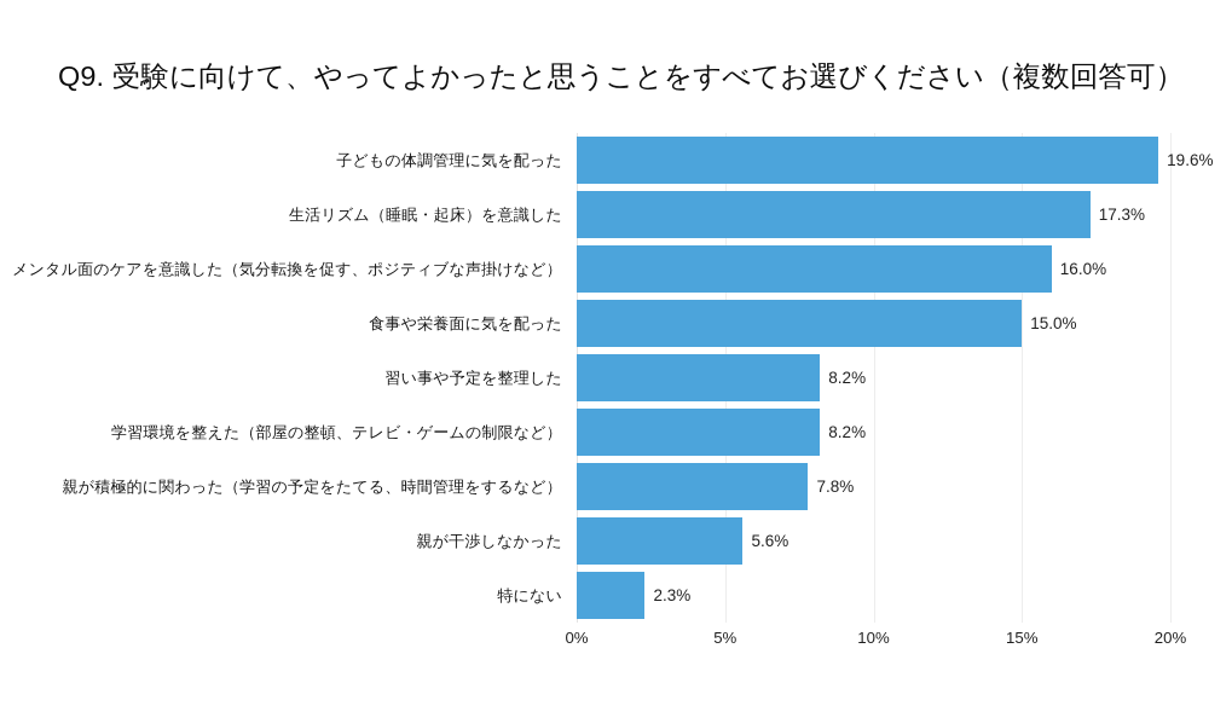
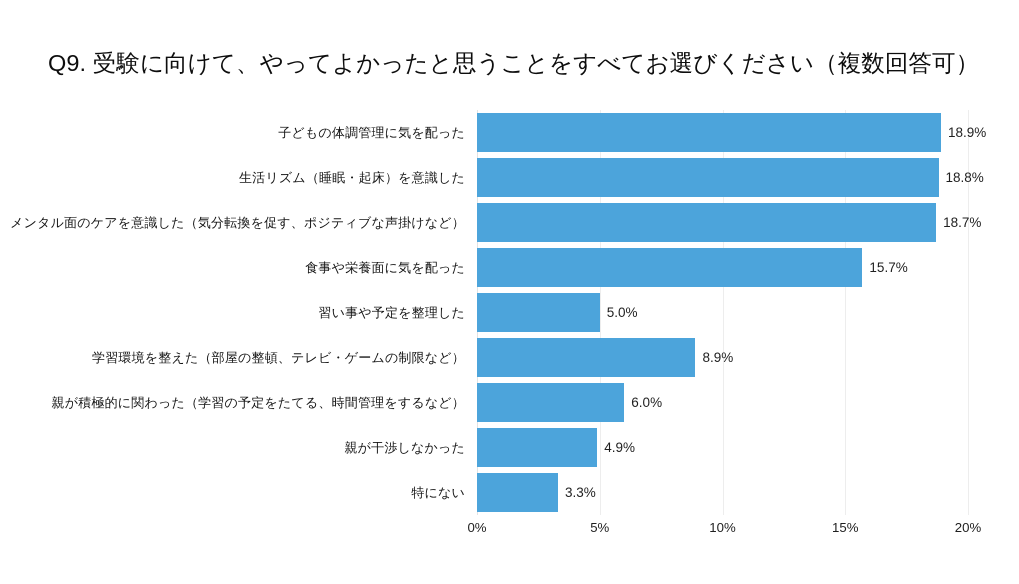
子どもの体調管理に気を配った: 19.6% -> 18.9%
生活リズム（睡眠・起床）を意識した: 17.3% -> 18.8%
メンタル面のケアを意識した（気分転換を促す、ポジティブな声掛けなど）: 16.0% -> 18.7%
食事や栄養面に気を配った: 15.0% -> 15.7%
習い事や予定を整理した: 8.2% -> 5.0%
学習環境を整えた（部屋の整頓、テレビ・ゲームの制限など）: 8.2% -> 8.9%
親が積極的に関わった（学習の予定をたてる、時間管理をするなど）: 7.8% -> 6.0%
親が干渉しなかった: 5.6% -> 4.9%
特にない: 2.3% -> 3.3%
